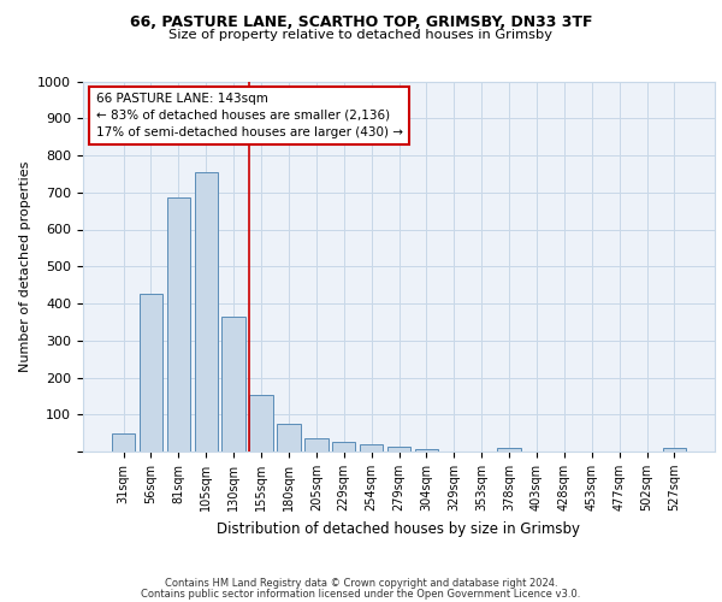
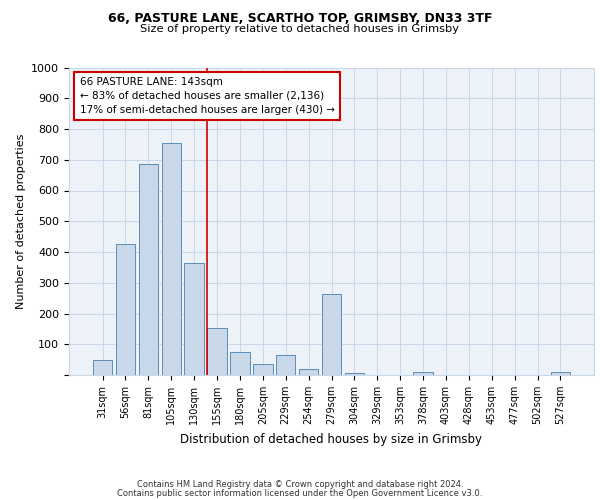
229sqm: 27 -> 65
279sqm: 12 -> 265
